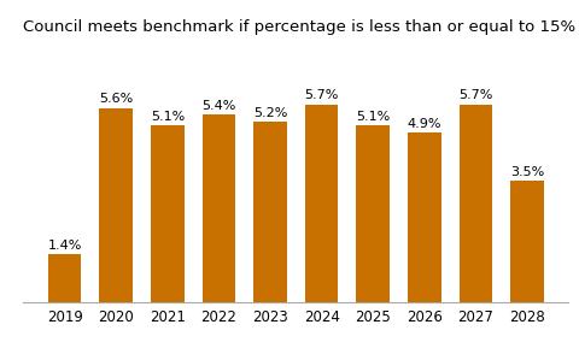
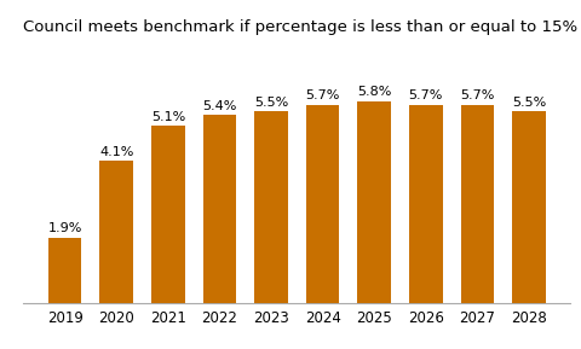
2019: 1.4% -> 1.9%
2020: 5.6% -> 4.1%
2023: 5.2% -> 5.5%
2025: 5.1% -> 5.8%
2026: 4.9% -> 5.7%
2028: 3.5% -> 5.5%
